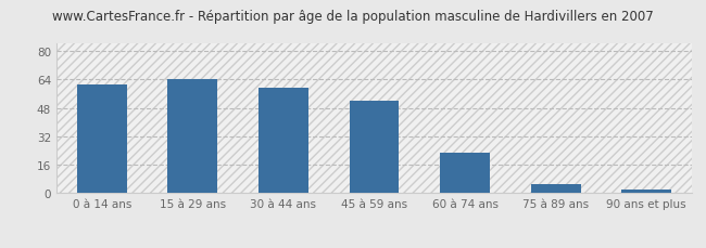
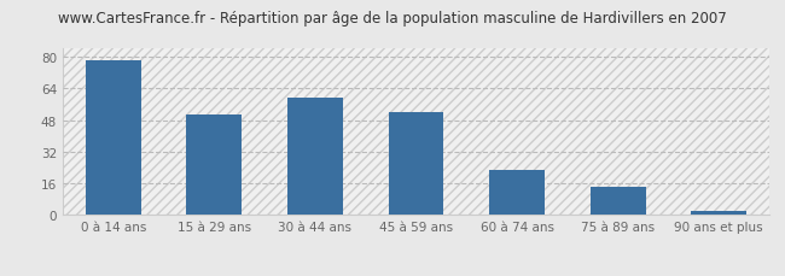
0 à 14 ans: 61 -> 78
15 à 29 ans: 64 -> 51
75 à 89 ans: 5 -> 14
